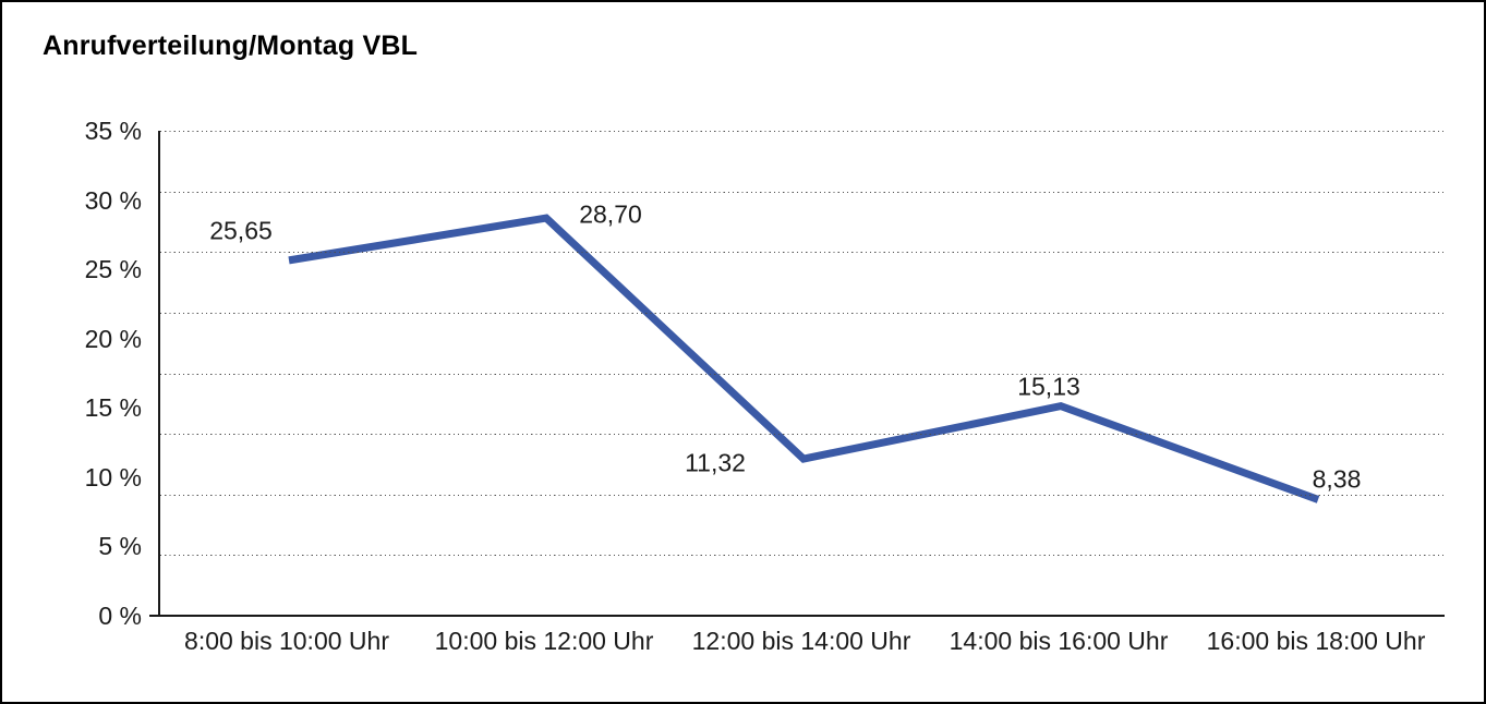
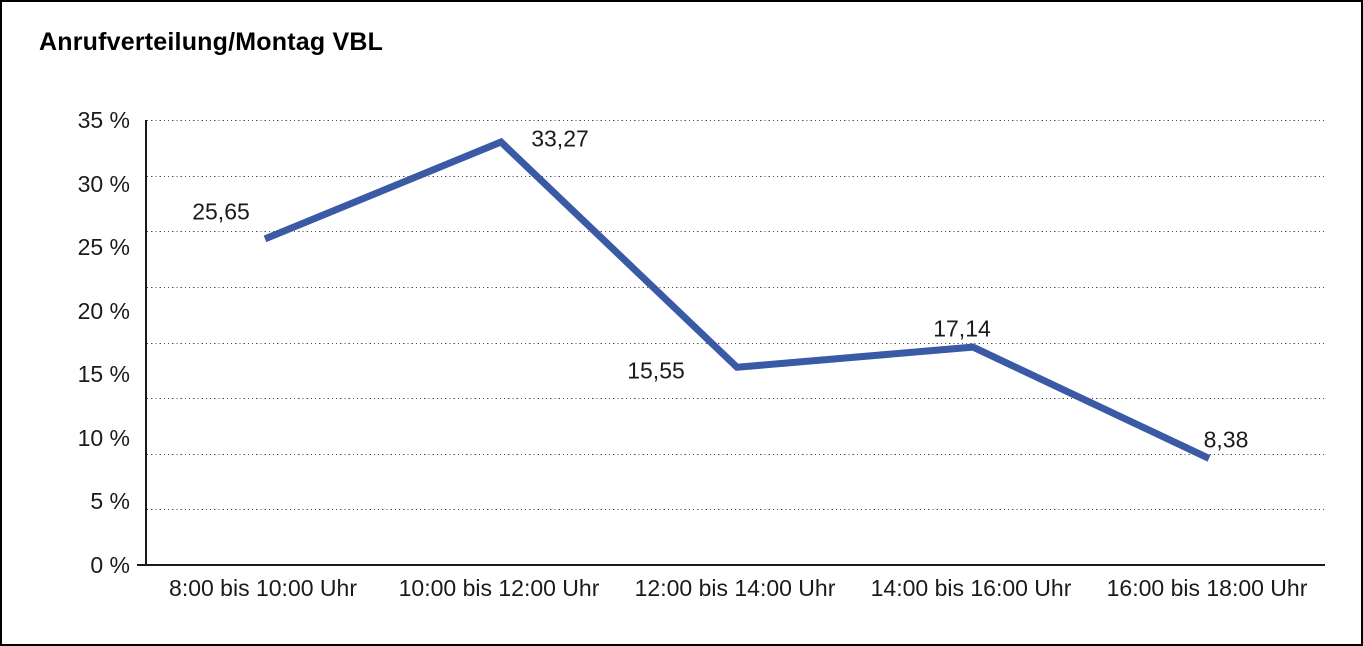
10:00 bis 12:00 Uhr: 28,70 -> 33,27
12:00 bis 14:00 Uhr: 11,32 -> 15,55
14:00 bis 16:00 Uhr: 15,13 -> 17,14
